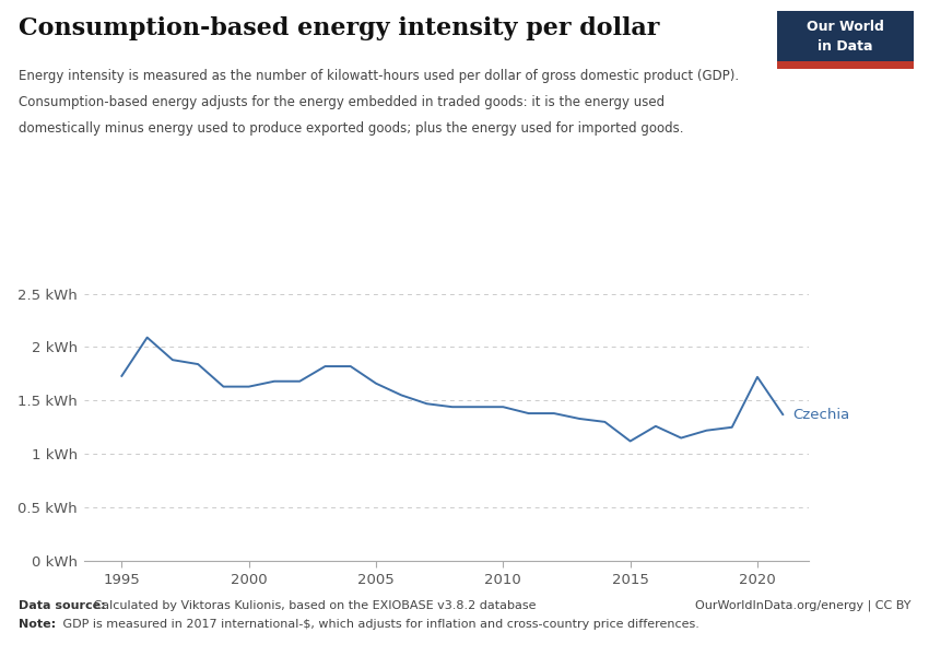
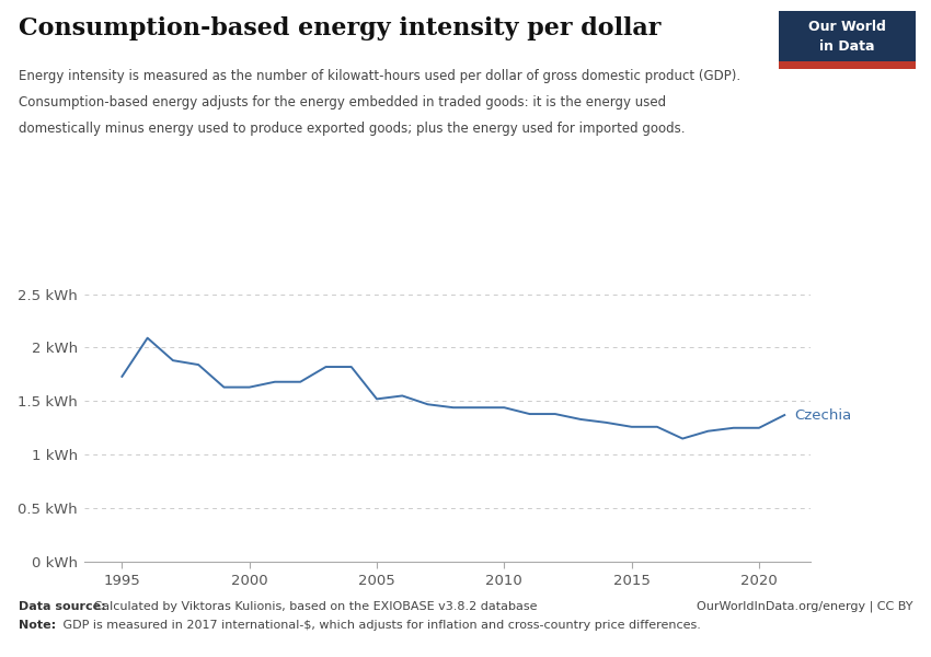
2005: 1.66 kWh -> 1.52 kWh
2015: 1.12 kWh -> 1.26 kWh
2020: 1.72 kWh -> 1.25 kWh
